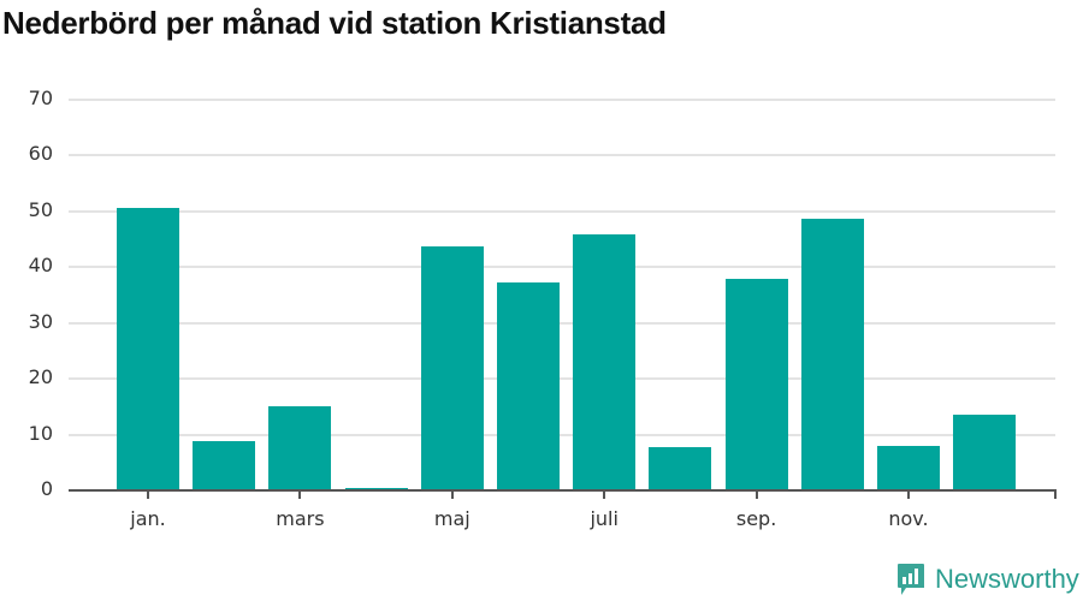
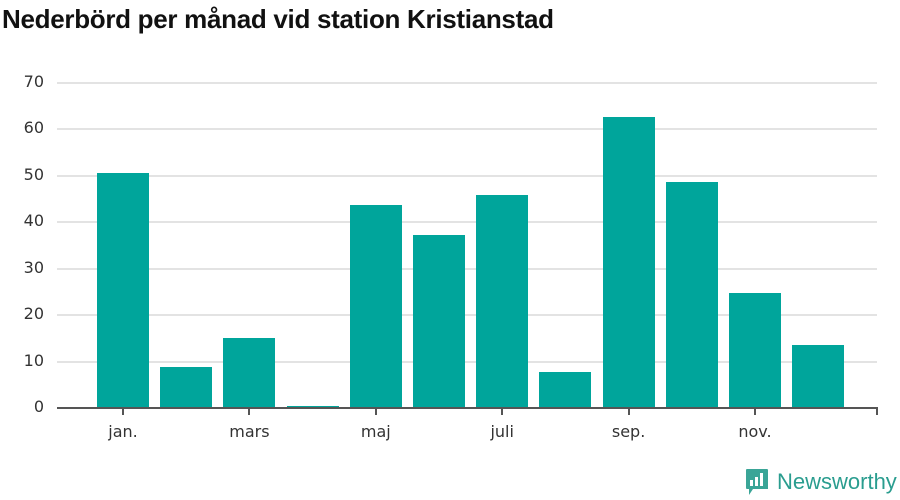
sep.: 38 -> 63
nov.: 8 -> 25
